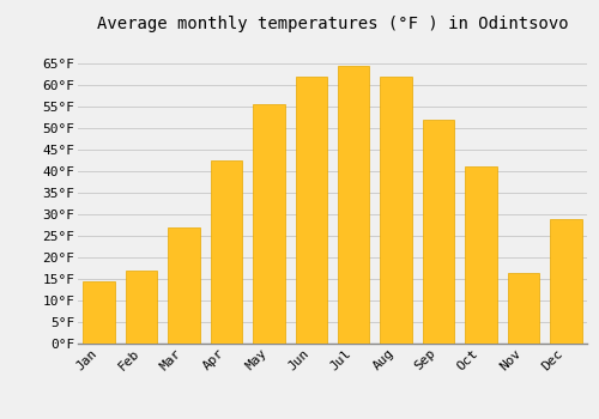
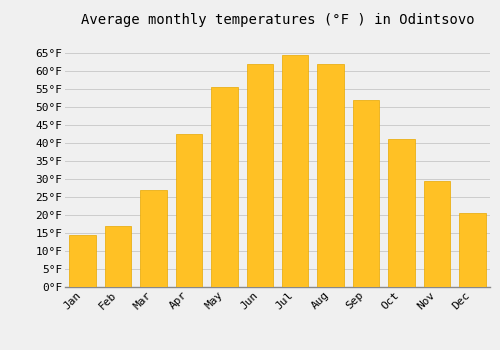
Nov: 16.5°F -> 29.5°F
Dec: 29.0°F -> 20.5°F
